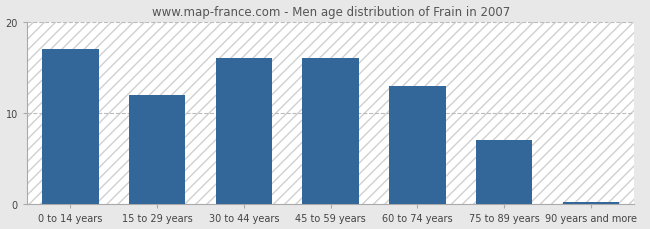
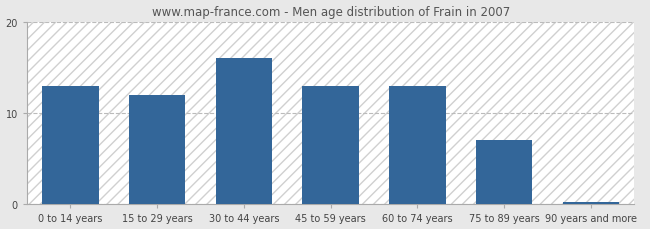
0 to 14 years: 17.0 -> 13.0
45 to 59 years: 16.0 -> 13.0
